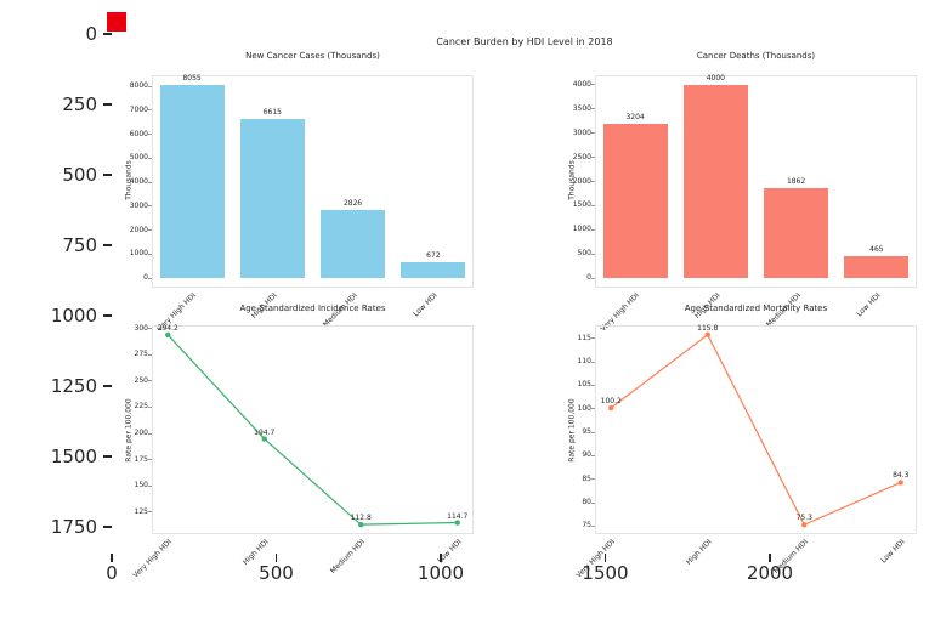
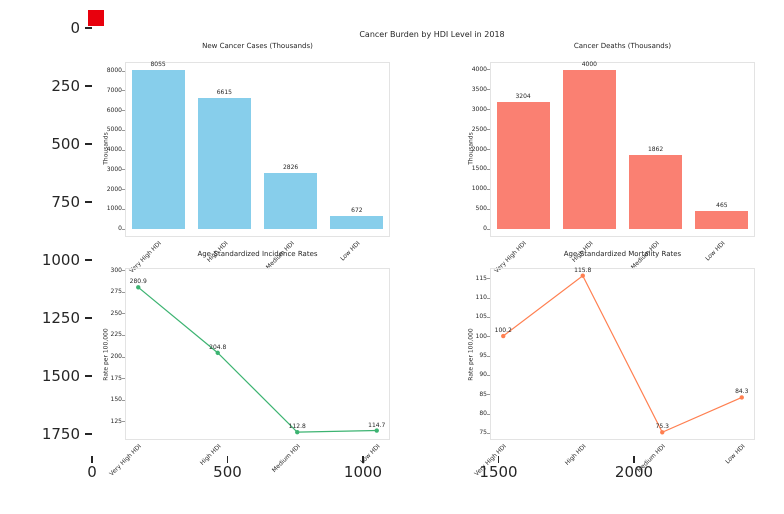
Age-Standardized Incidence Rates/Very High HDI: 294.2 -> 280.9
Age-Standardized Incidence Rates/High HDI: 194.7 -> 204.8
